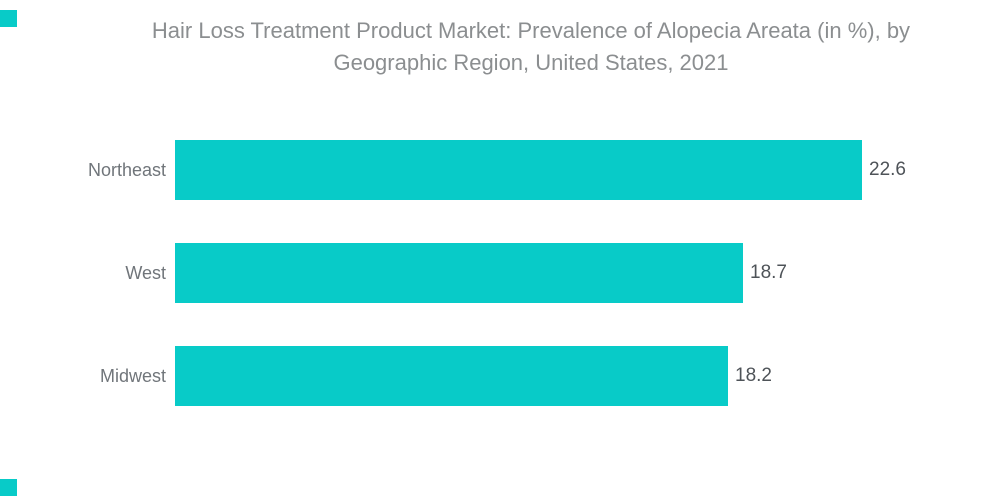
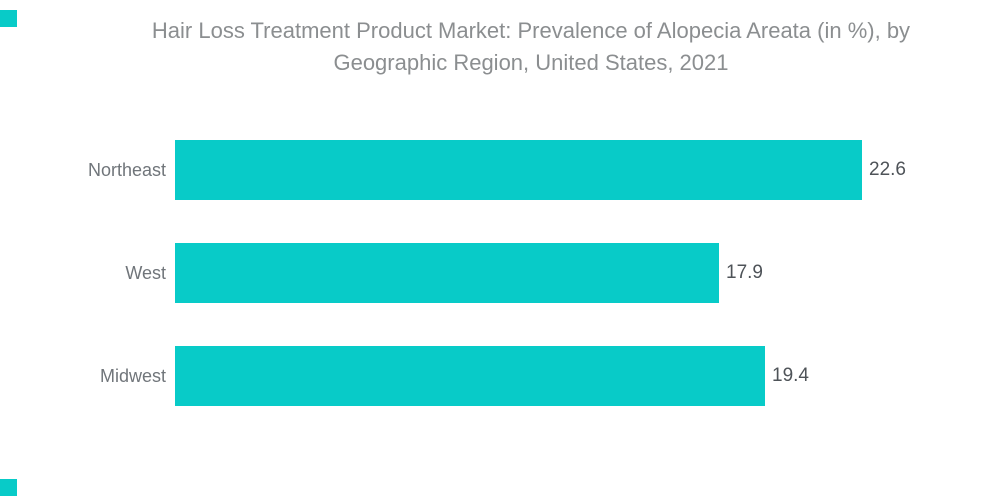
West: 18.7 -> 17.9
Midwest: 18.2 -> 19.4
